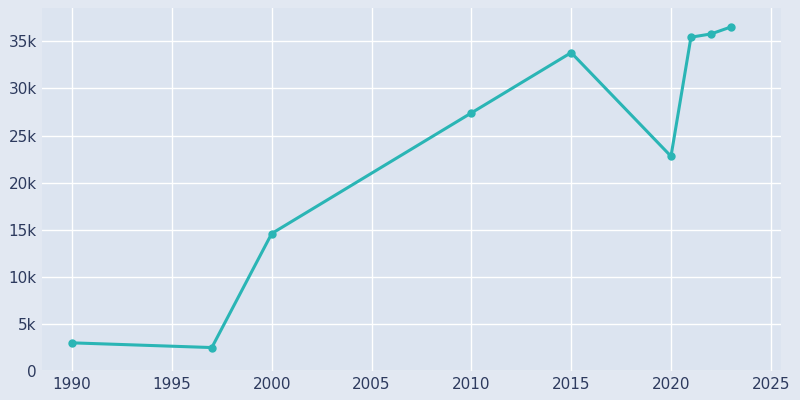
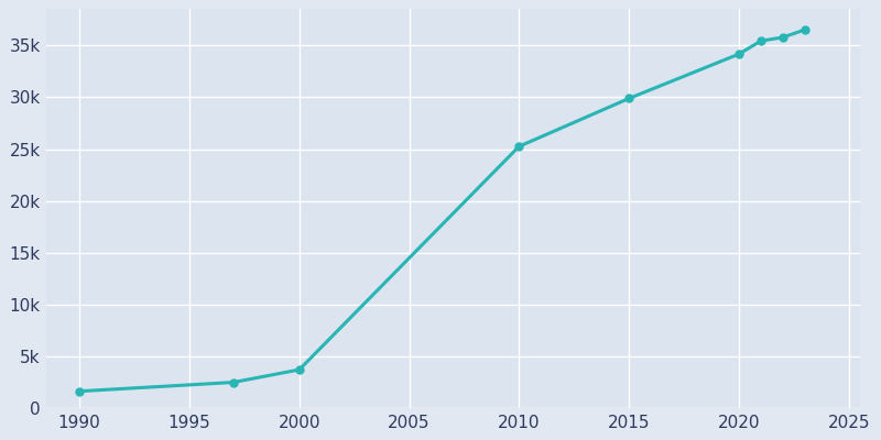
1990: 3.0k -> 1.6k
2000: 14.6k -> 3.7k
2010: 27.4k -> 25.3k
2015: 33.8k -> 29.9k
2020: 22.8k -> 34.2k
